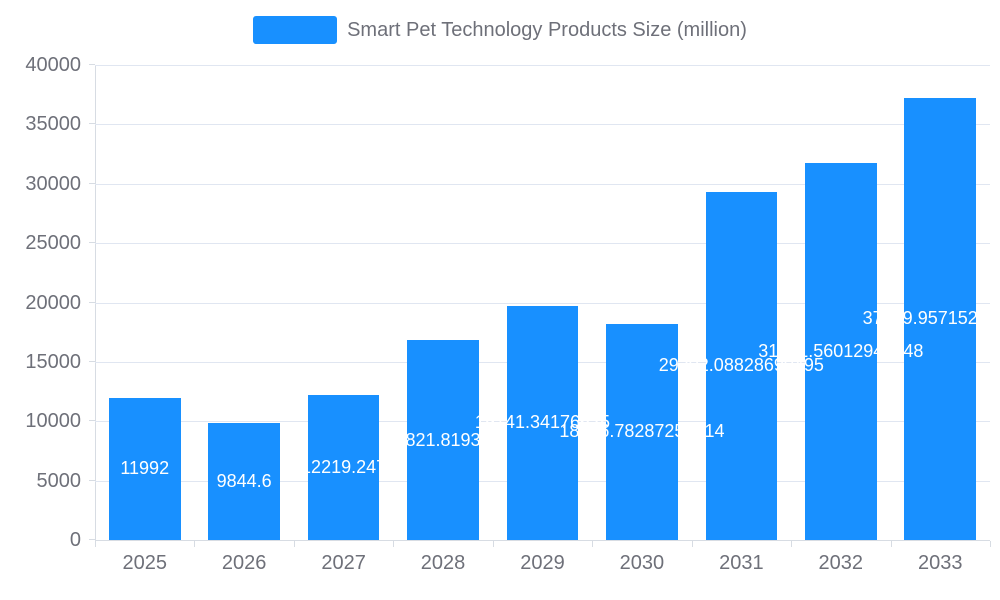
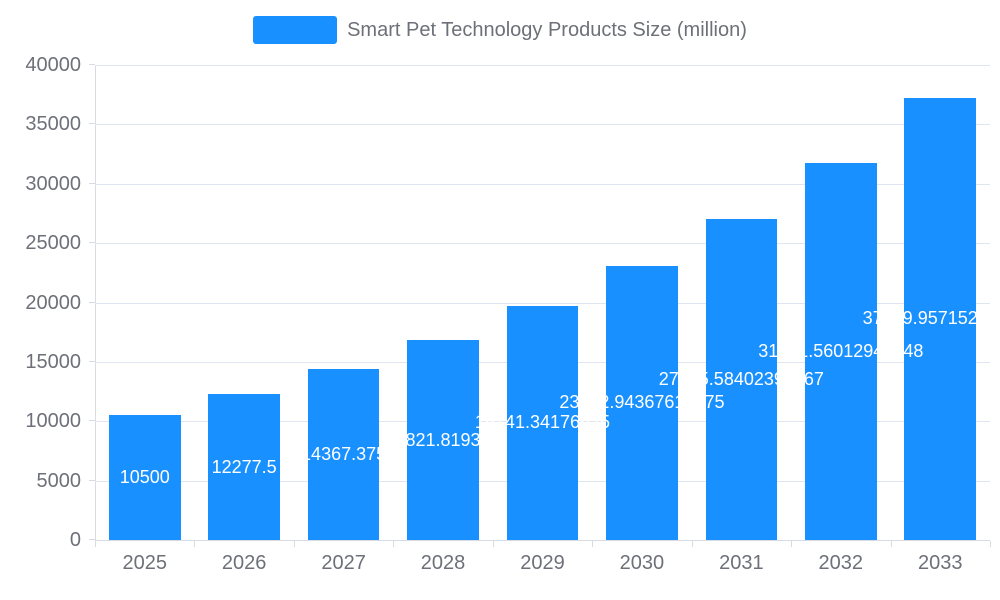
2025: 11992 -> 10500
2026: 9844.6 -> 12277.5
2027: 12219.247 -> 14367.375
2030: 18186.78287251014 -> 23102.94367619375
2031: 29302.08828690495 -> 27055.58402399767
